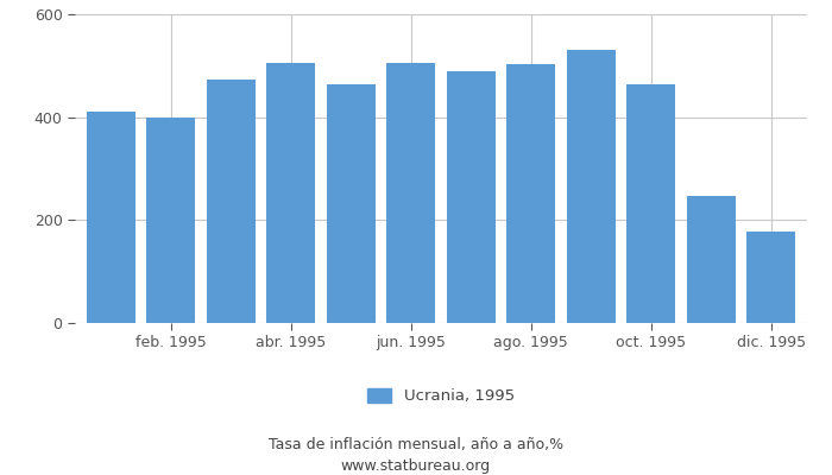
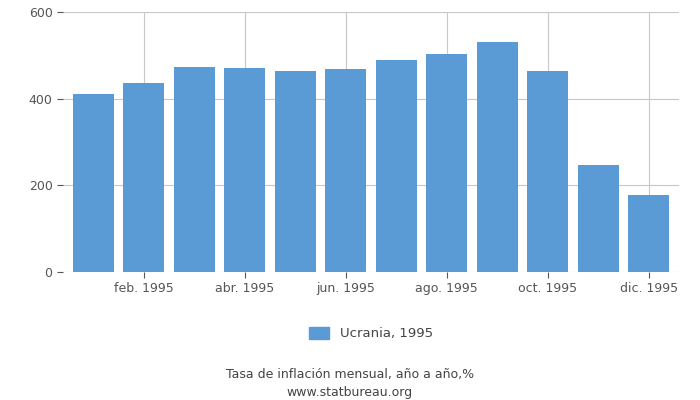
feb. 1995: 400 -> 437
abr. 1995: 505 -> 470
jun. 1995: 505 -> 468
